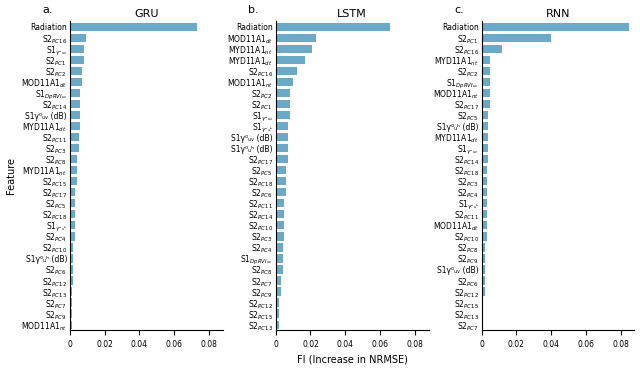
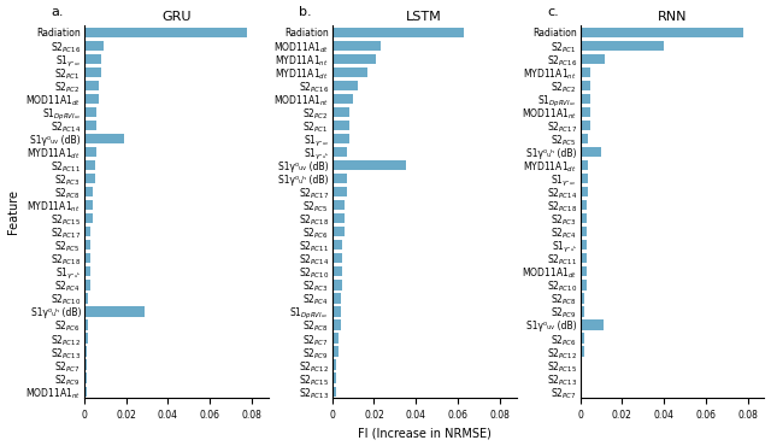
GRU/Radiation: 0.073 -> 0.078
GRU/S1γ⁰ᵤᵥ (dB): 0.006 -> 0.019
GRU/S1γ⁰ᵤʰ (dB): 0.002 -> 0.029
LSTM/Radiation: 0.066 -> 0.063
LSTM/S1γ⁰ᵤᵥ (dB): 0.007 -> 0.035
RNN/Radiation: 0.085 -> 0.078
RNN/S1γ⁰ᵤʰ (dB): 0.004 -> 0.010
RNN/S1γ⁰ᵤᵥ (dB): 0.002 -> 0.011
